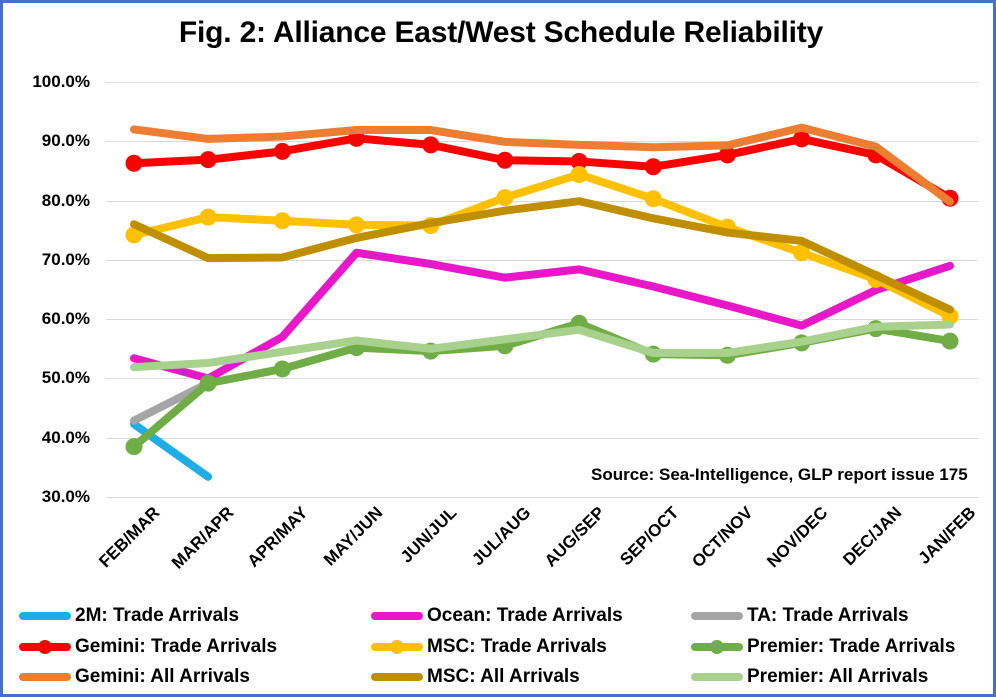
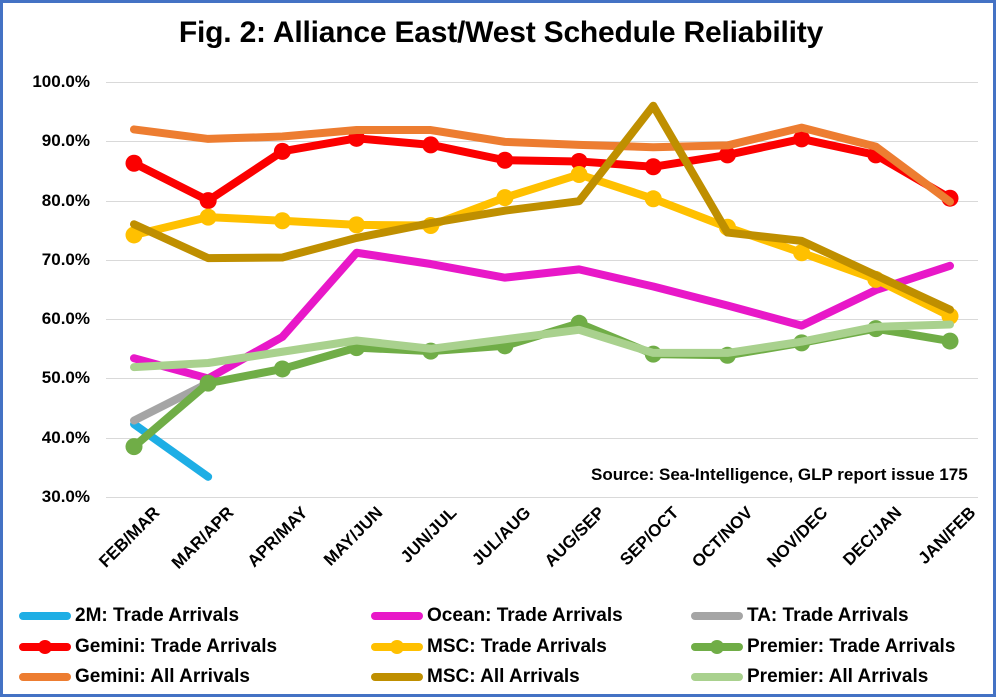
Gemini: Trade Arrivals/MAR/APR: 87% -> 80%
MSC: All Arrivals/SEP/OCT: 77% -> 96%
